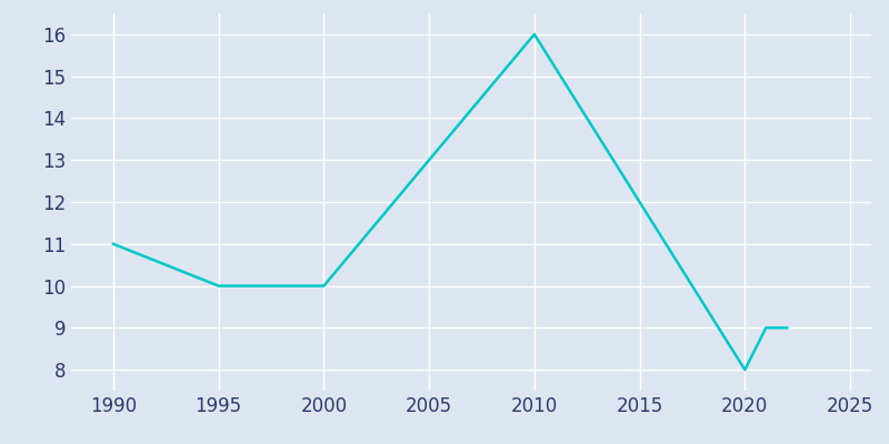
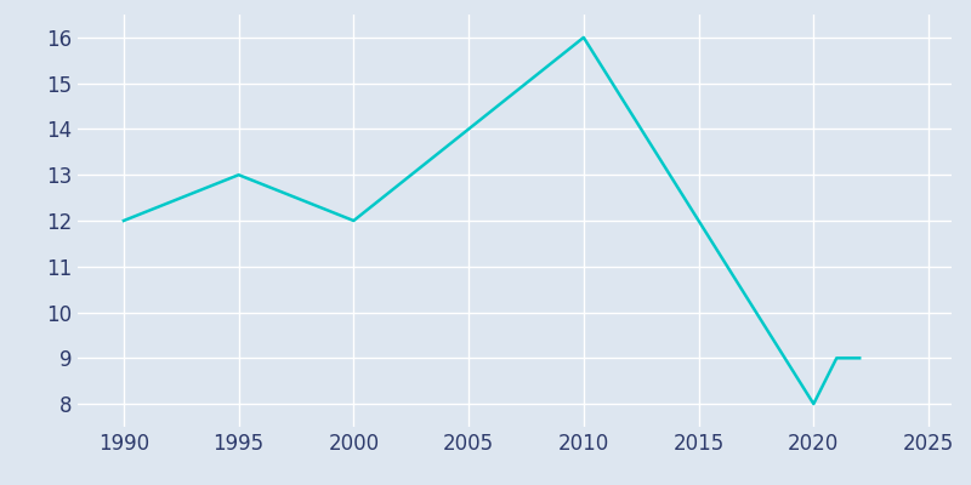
1990: 11 -> 12
1995: 10 -> 13
2000: 10 -> 12
